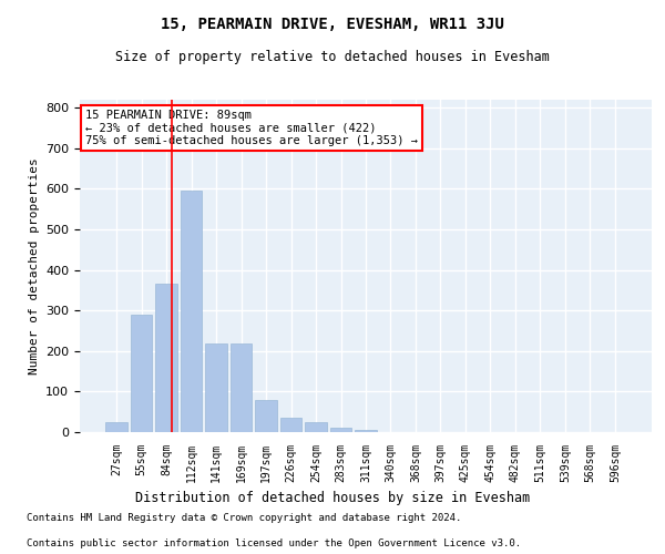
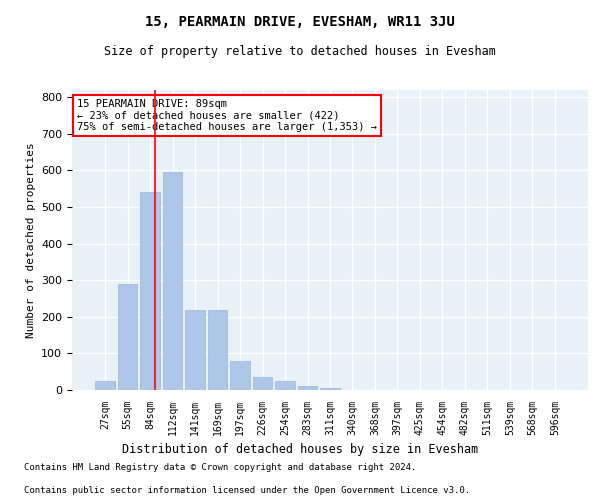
84sqm: 365 -> 540
